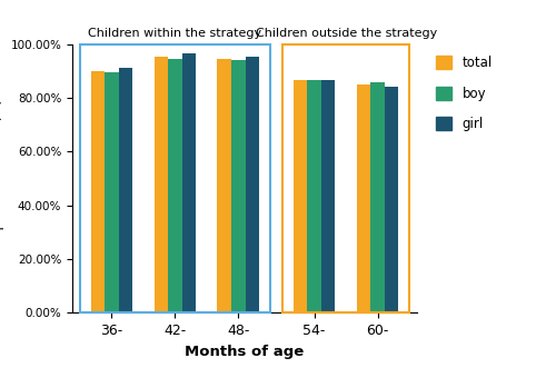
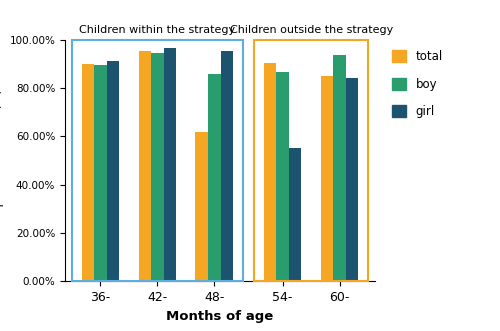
total/48-: 94.5% -> 62.0%
boy/48-: 94.0% -> 86.0%
total/54-: 86.5% -> 90.5%
girl/54-: 86.5% -> 55.0%
boy/60-: 86.0% -> 93.5%
